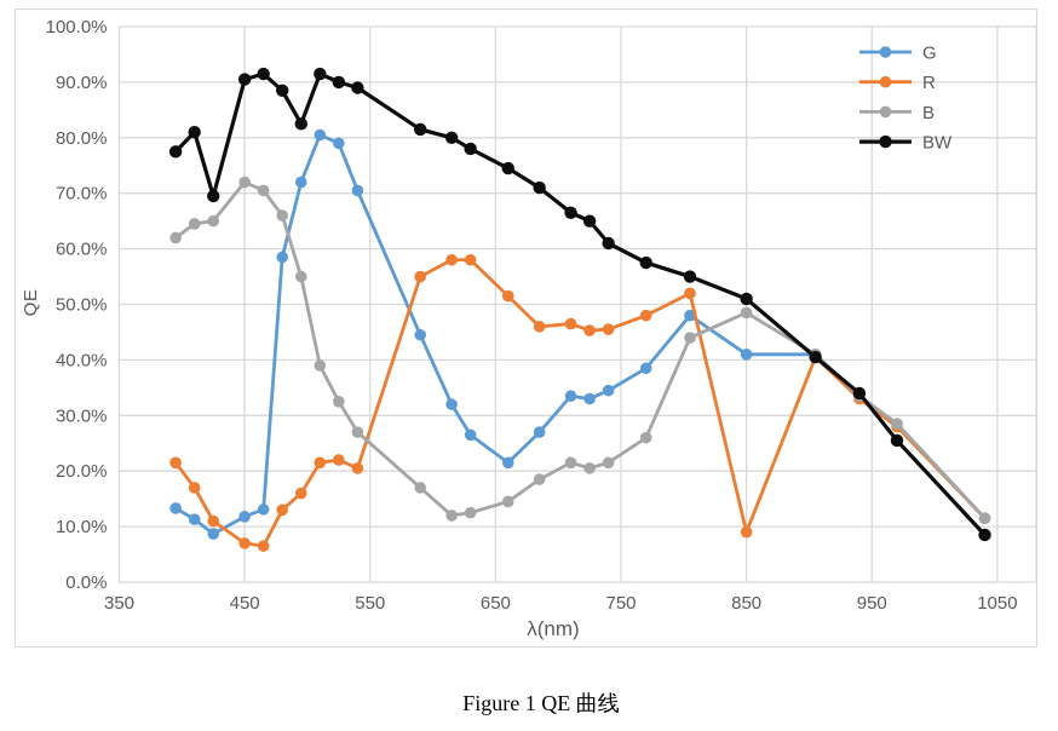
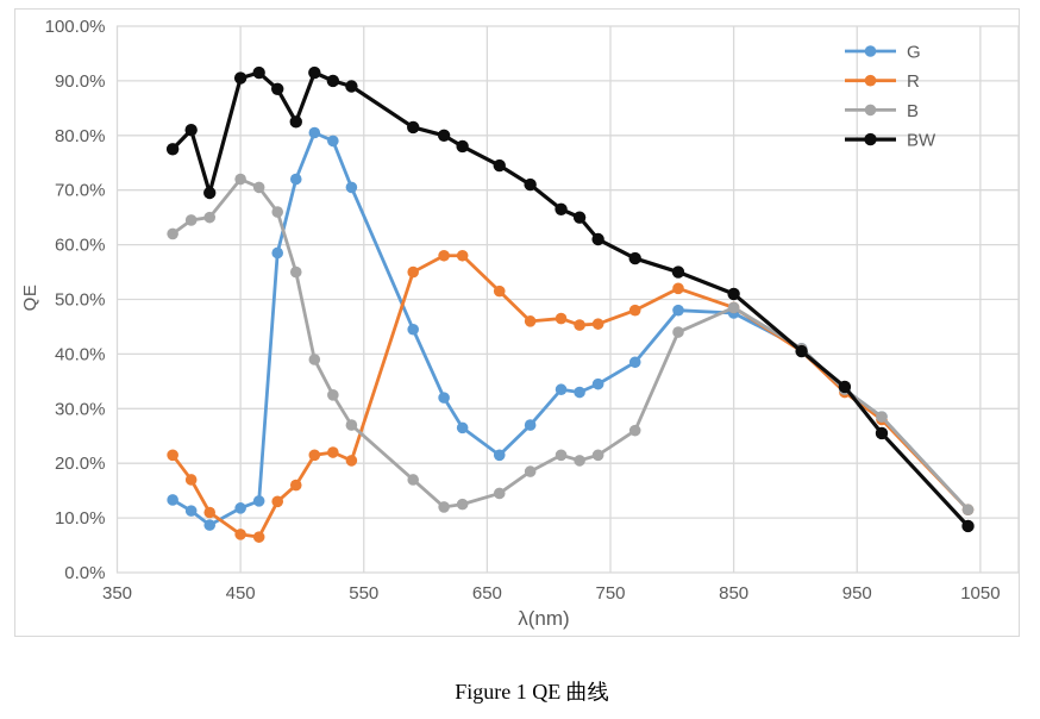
G/850: 41% -> 48%
R/850: 9% -> 48%
